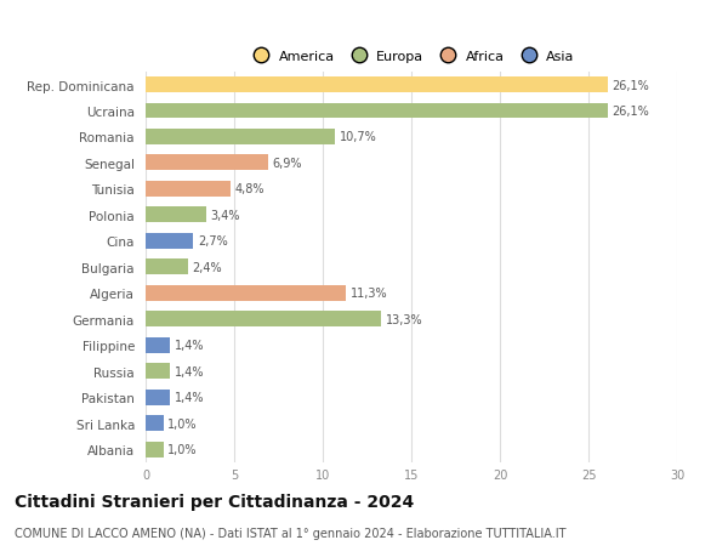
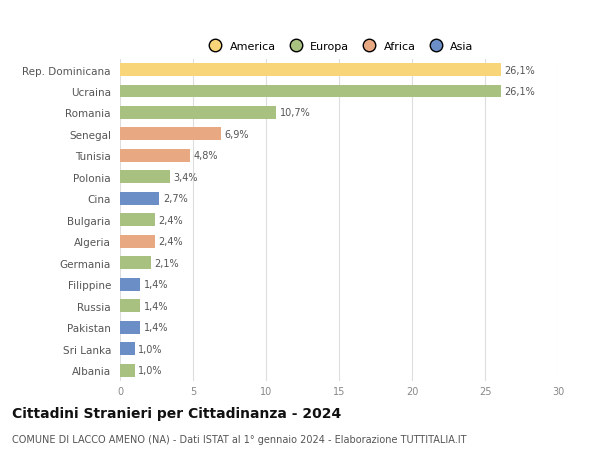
Algeria: 11,3% -> 2,4%
Germania: 13,3% -> 2,1%
